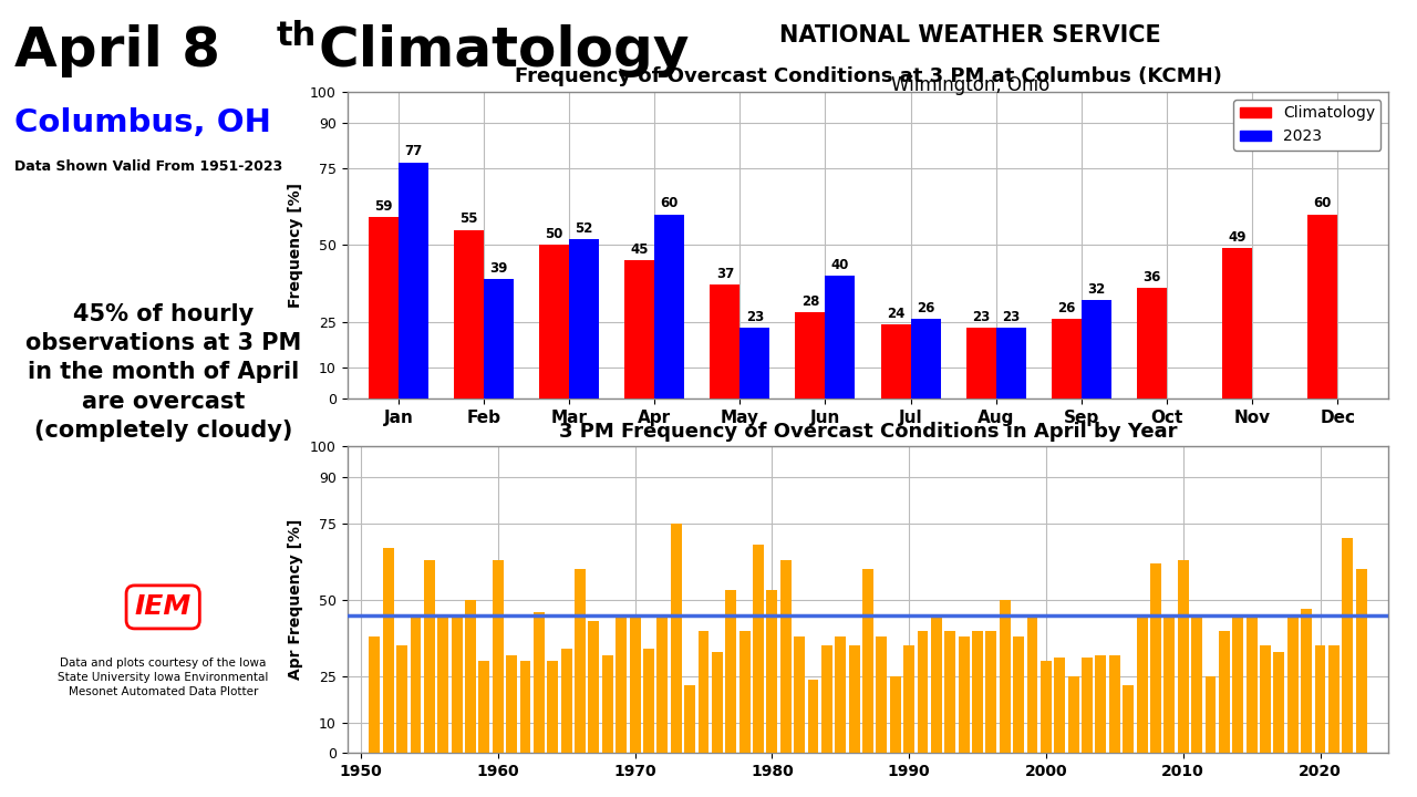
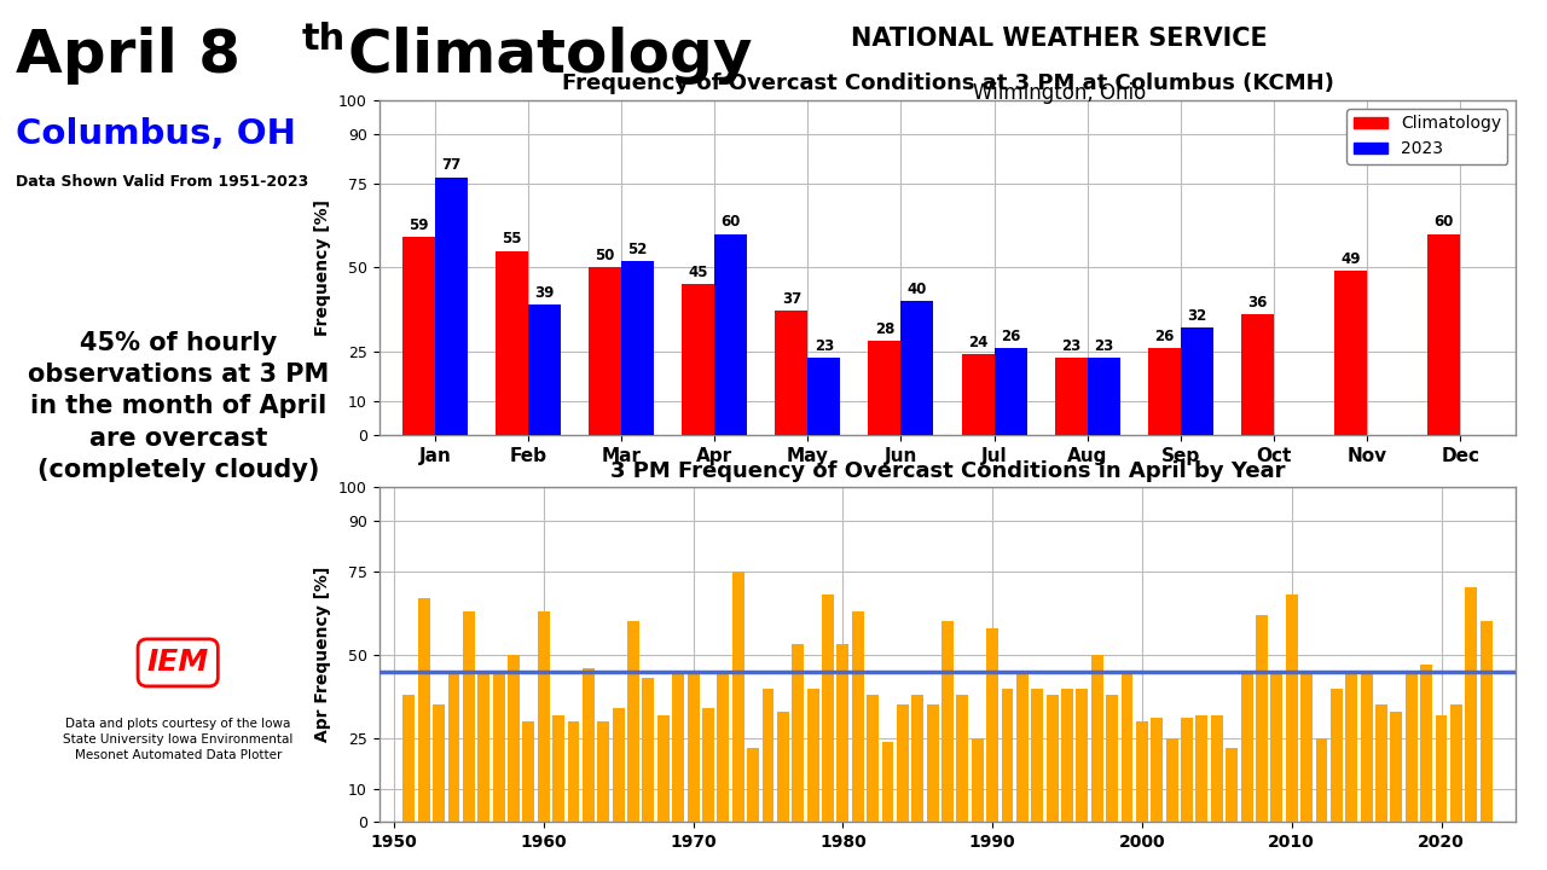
3 PM Frequency of Overcast Conditions in April by Year/1990: 35 -> 58
3 PM Frequency of Overcast Conditions in April by Year/2010: 63 -> 68
3 PM Frequency of Overcast Conditions in April by Year/2020: 35 -> 32
